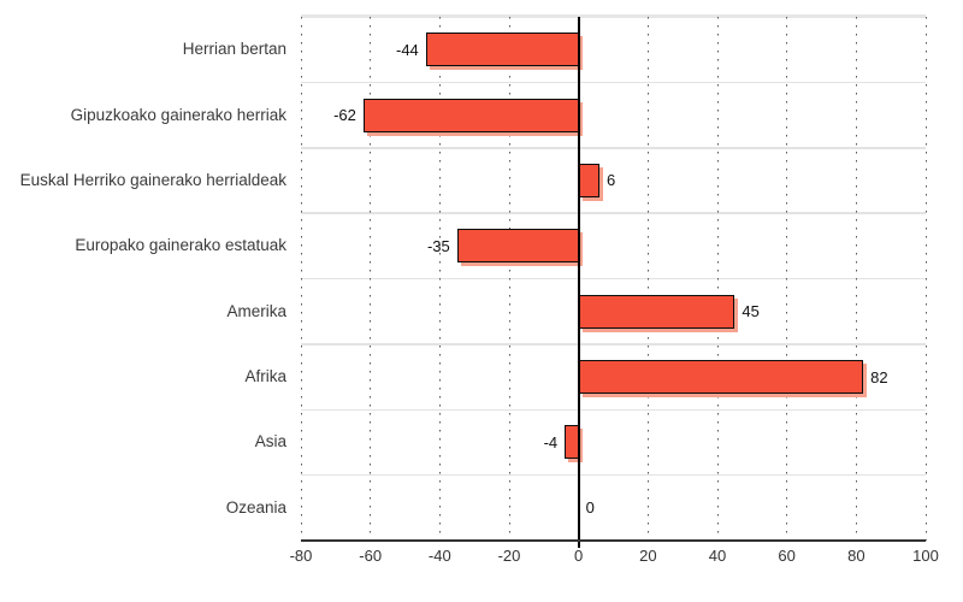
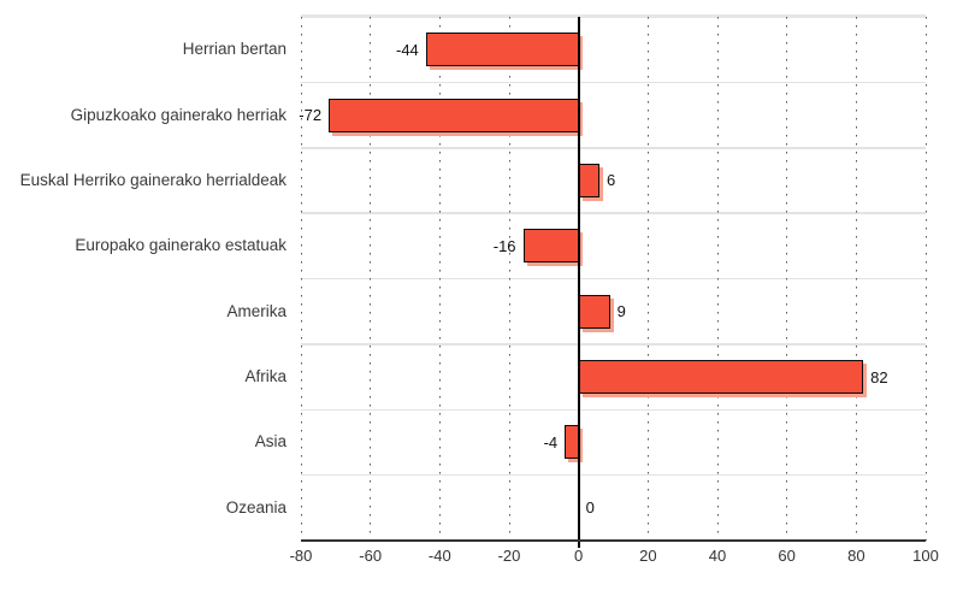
Gipuzkoako gainerako herriak: -62 -> -72
Europako gainerako estatuak: -35 -> -16
Amerika: 45 -> 9
